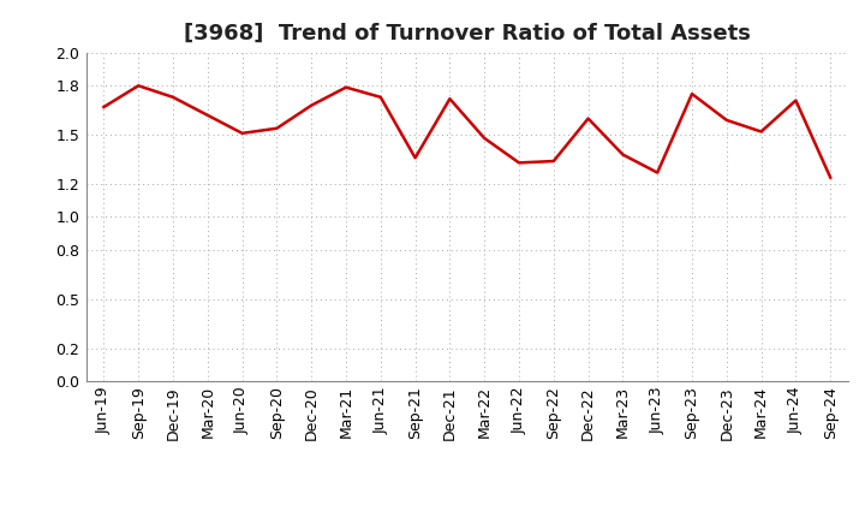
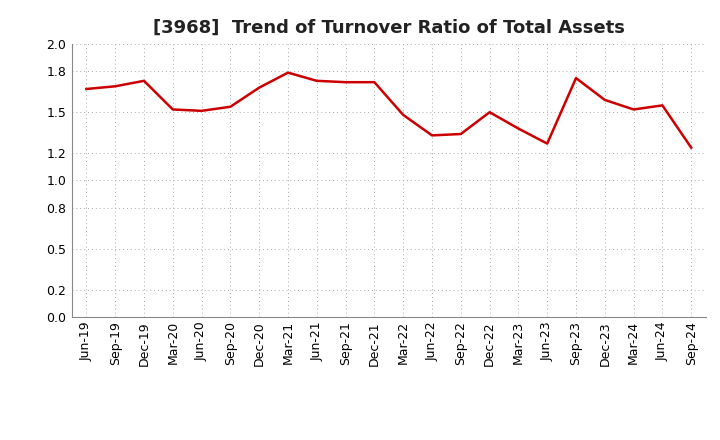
Sep-19: 1.80 -> 1.69
Mar-20: 1.62 -> 1.52
Sep-21: 1.36 -> 1.72
Dec-22: 1.60 -> 1.50
Jun-24: 1.71 -> 1.55
